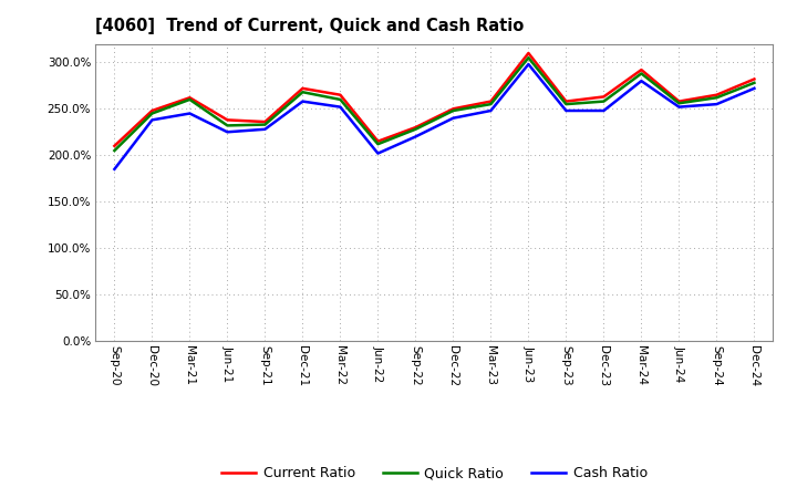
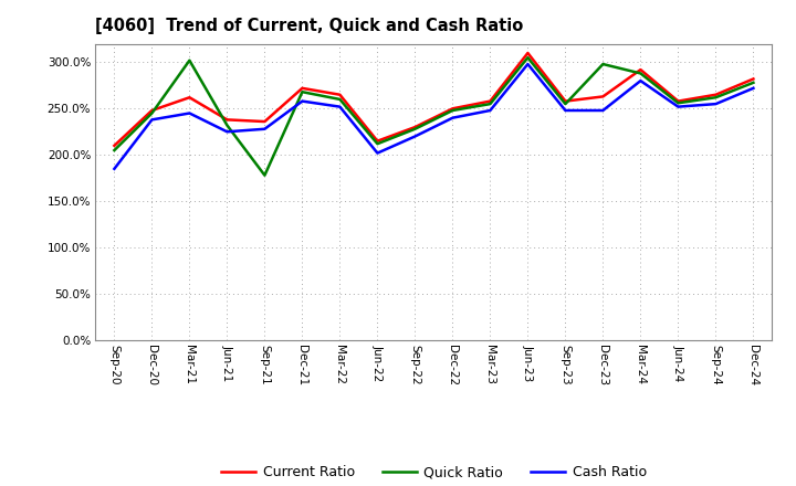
Quick Ratio/Mar-21: 260% -> 302%
Quick Ratio/Sep-21: 233% -> 178%
Quick Ratio/Dec-23: 258% -> 298%
